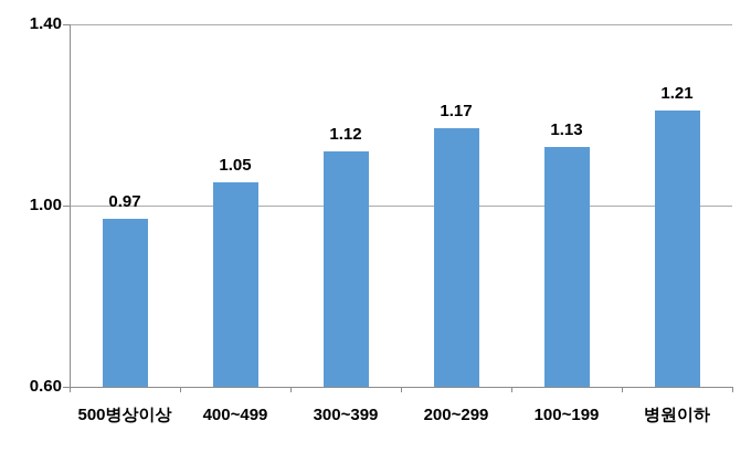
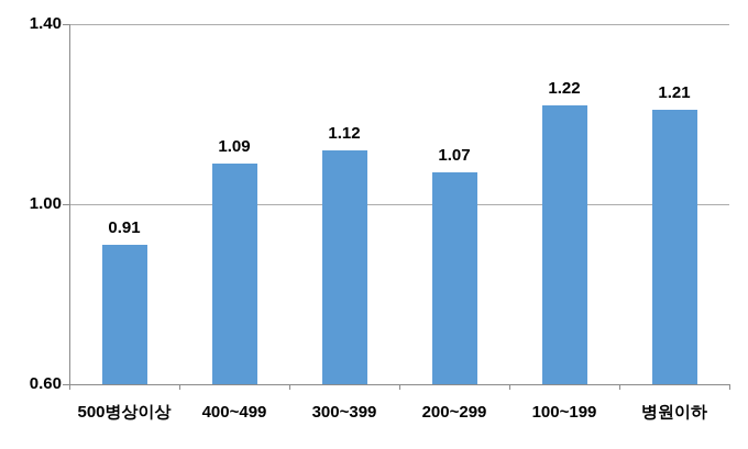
500병상이상: 0.97 -> 0.91
400~499: 1.05 -> 1.09
200~299: 1.17 -> 1.07
100~199: 1.13 -> 1.22
